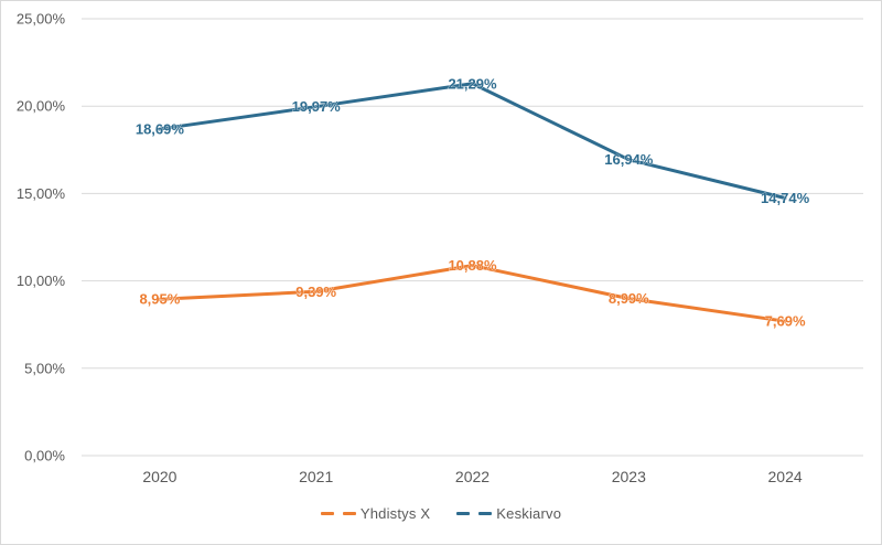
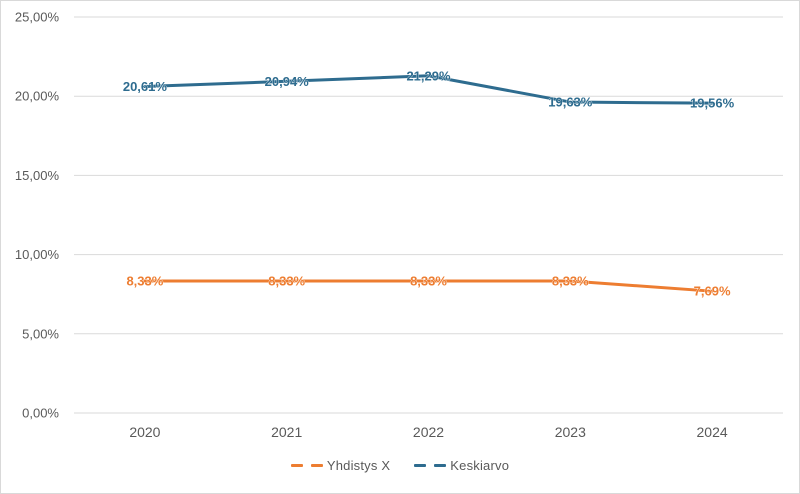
Yhdistys X/2020: 8,95% -> 8,33%
Keskiarvo/2020: 18,69% -> 20,61%
Yhdistys X/2021: 9,39% -> 8,33%
Keskiarvo/2021: 19,97% -> 20,94%
Yhdistys X/2022: 10,88% -> 8,33%
Yhdistys X/2023: 8,99% -> 8,33%
Keskiarvo/2023: 16,94% -> 19,63%
Keskiarvo/2024: 14,74% -> 19,56%
